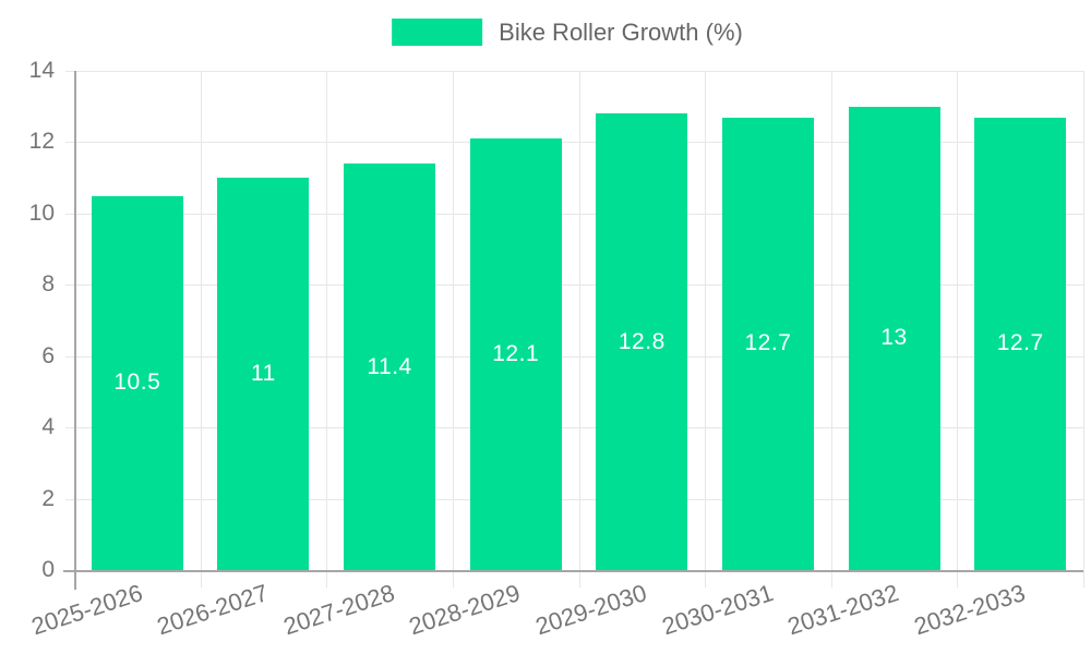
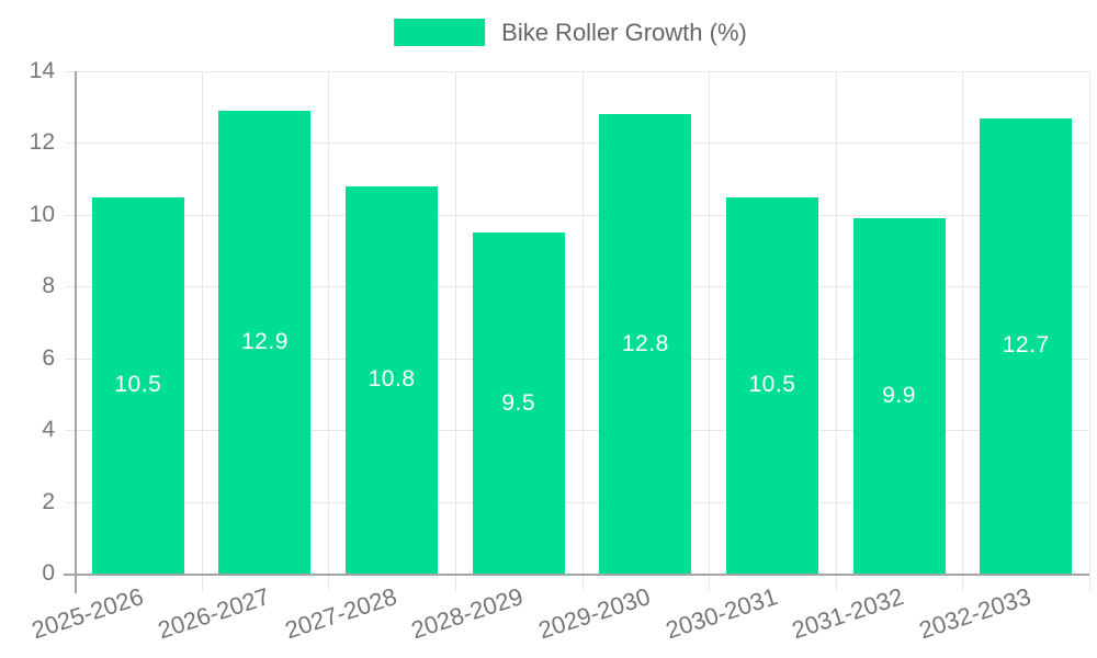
2026-2027: 11 -> 12.9
2027-2028: 11.4 -> 10.8
2028-2029: 12.1 -> 9.5
2030-2031: 12.7 -> 10.5
2031-2032: 13 -> 9.9
